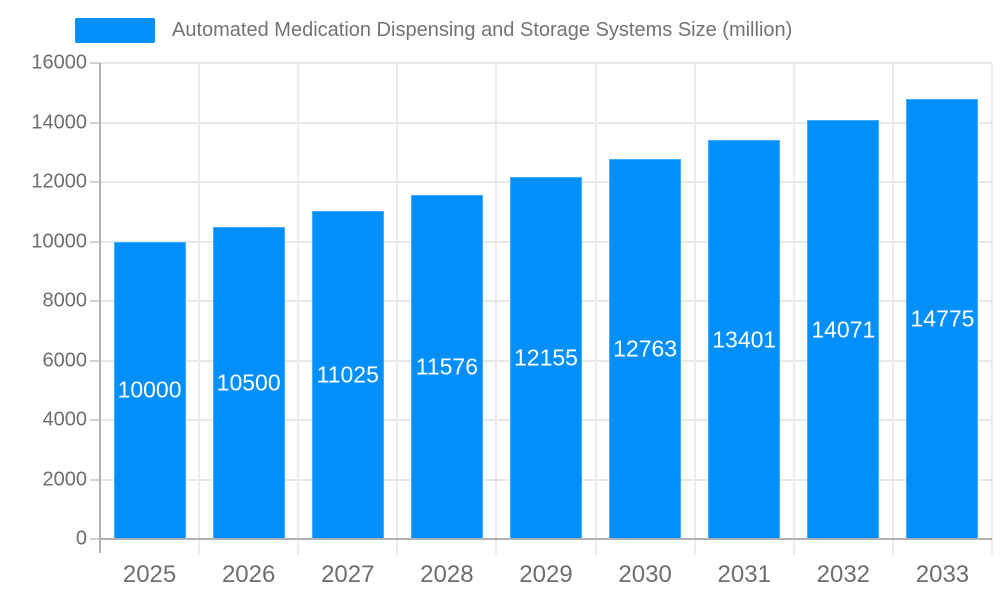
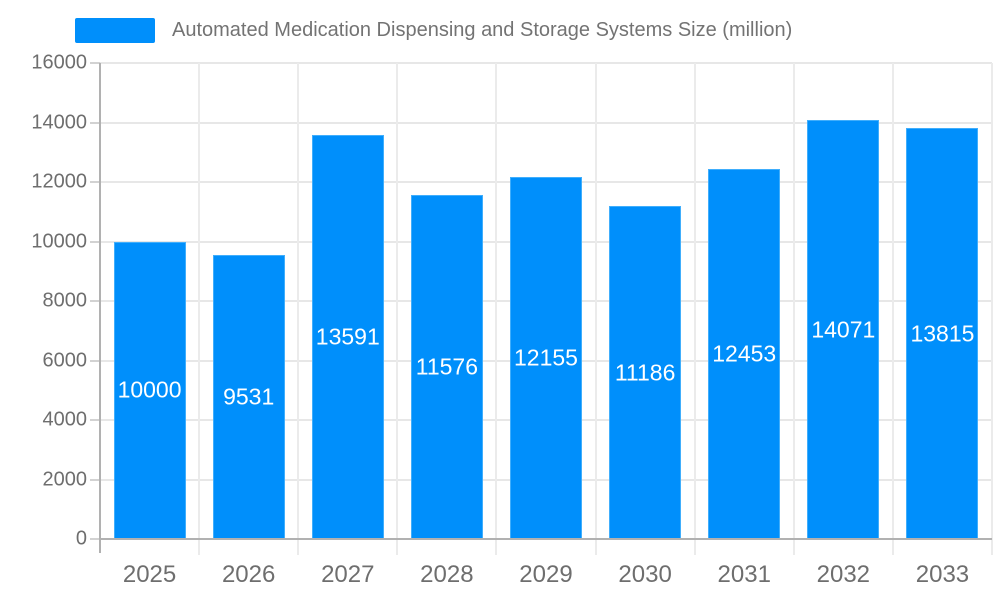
2026: 10500 -> 9531
2027: 11025 -> 13591
2030: 12763 -> 11186
2031: 13401 -> 12453
2033: 14775 -> 13815
